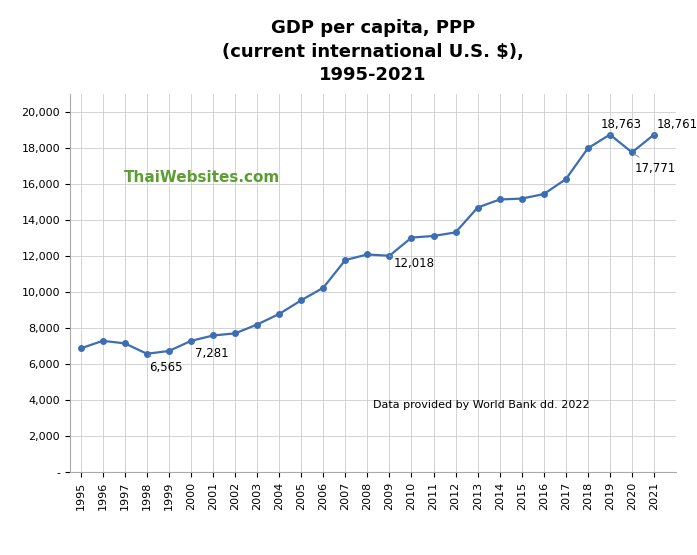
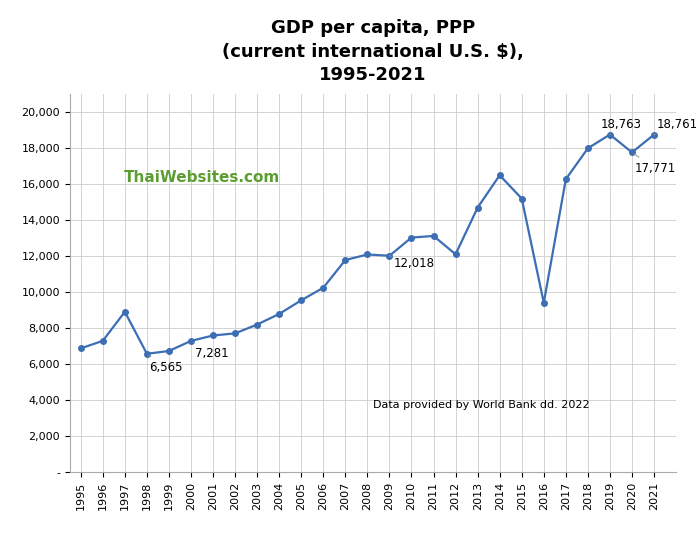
1997: 7,100 -> 8,900
2012: 13,300 -> 12,100
2014: 15,200 -> 16,500
2016: 15,400 -> 9,400
